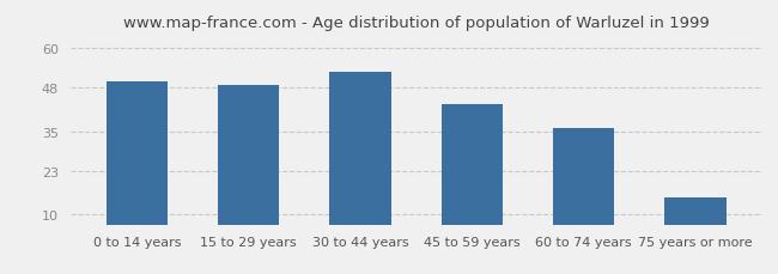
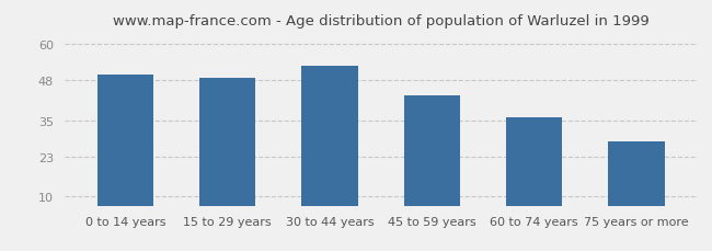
75 years or more: 15 -> 28
